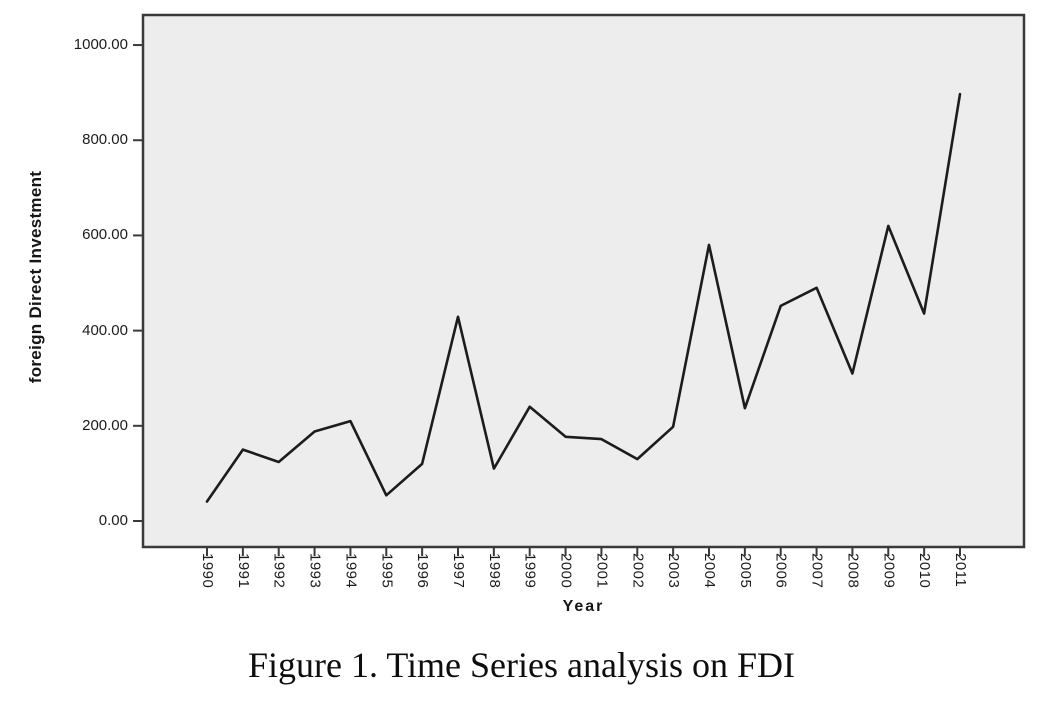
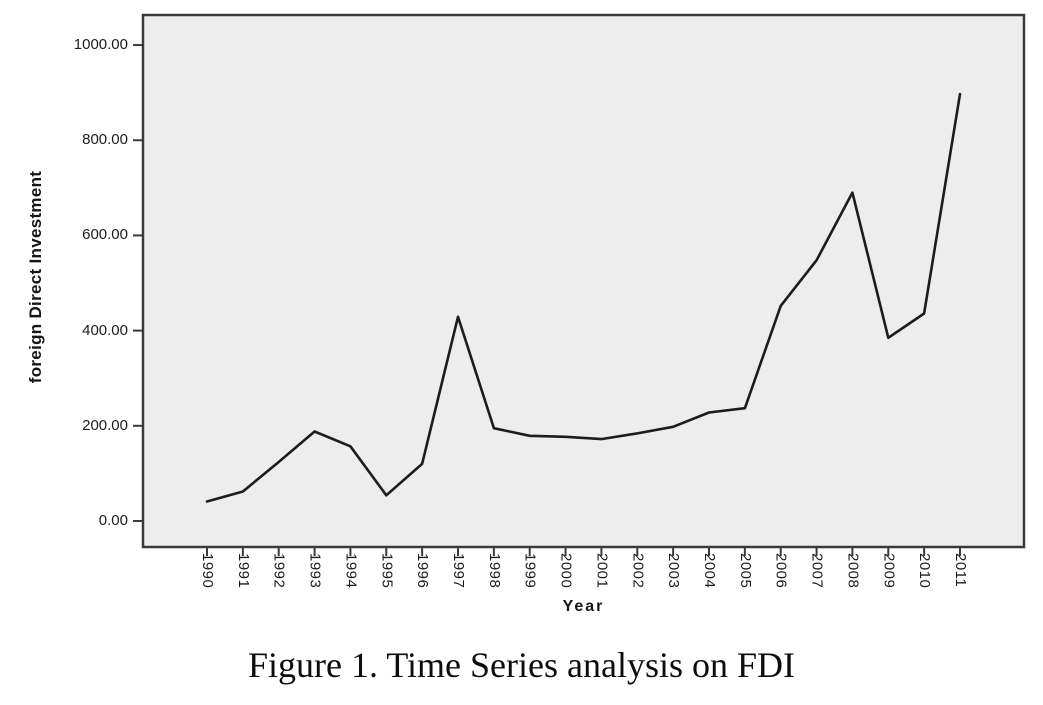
1991: 150 -> 60
1994: 210 -> 160
1998: 110 -> 200
1999: 240 -> 180
2002: 130 -> 180
2004: 580 -> 230
2007: 490 -> 550
2008: 310 -> 690
2009: 620 -> 380
